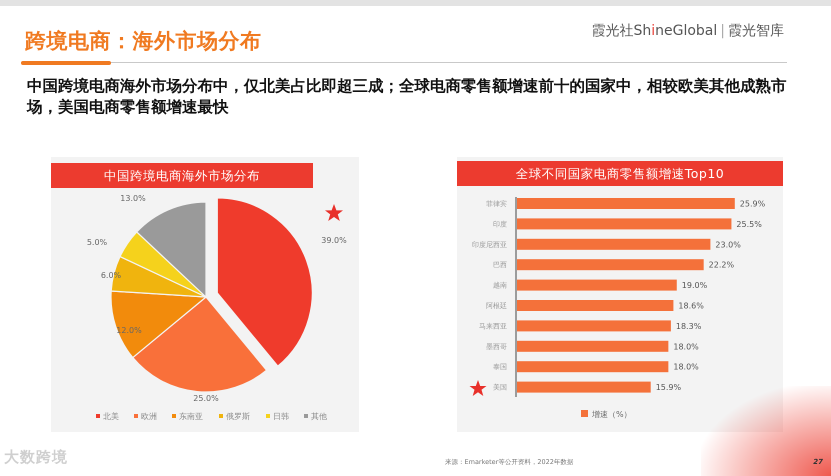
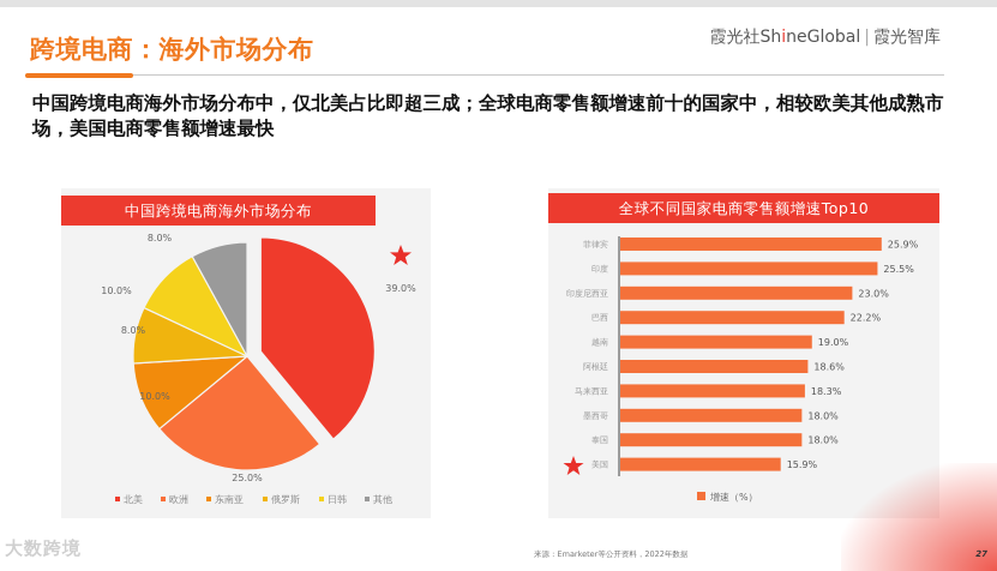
中国跨境电商海外市场分布/东南亚: 12.0% -> 10.0%
中国跨境电商海外市场分布/俄罗斯: 6.0% -> 8.0%
中国跨境电商海外市场分布/日韩: 5.0% -> 10.0%
中国跨境电商海外市场分布/其他: 13.0% -> 8.0%
